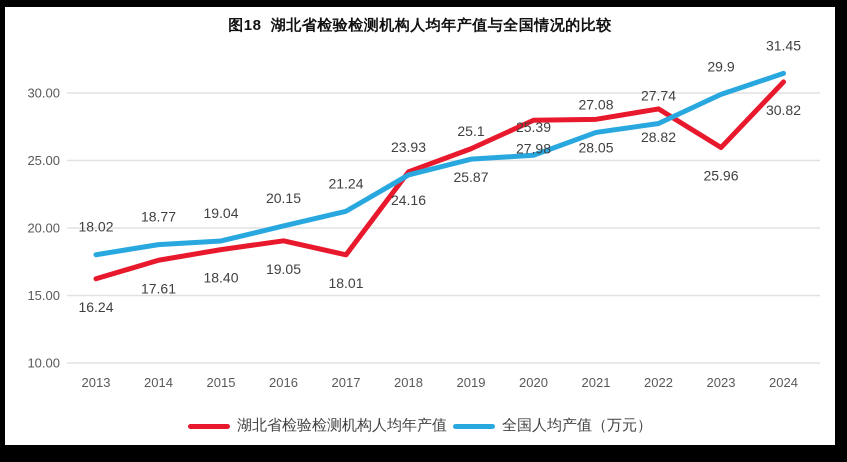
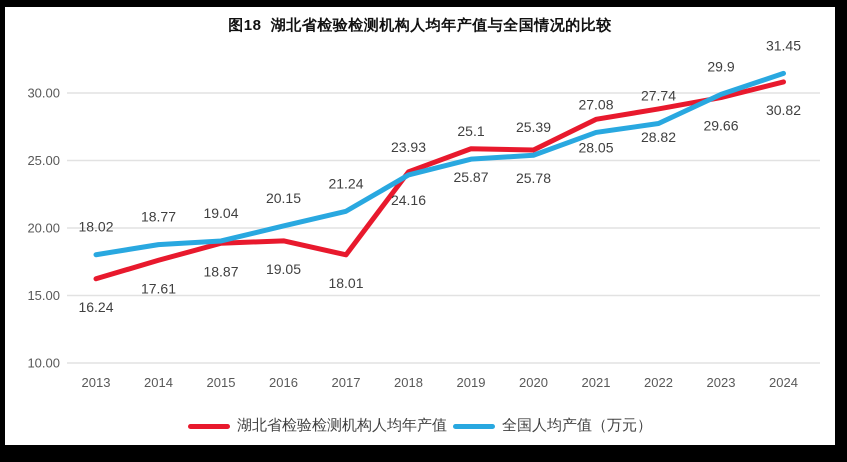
湖北省检验检测机构人均年产值/2015: 18.40 -> 18.87
湖北省检验检测机构人均年产值/2020: 27.98 -> 25.78
湖北省检验检测机构人均年产值/2023: 25.96 -> 29.66
